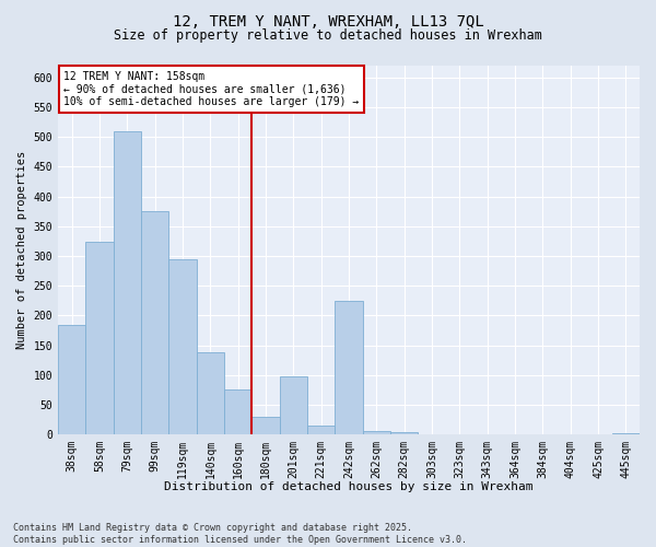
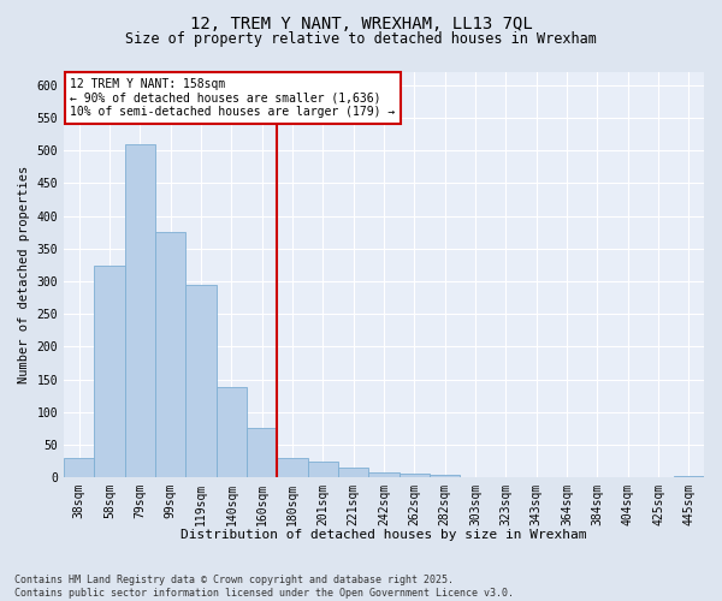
38sqm: 184 -> 30
201sqm: 98 -> 25
242sqm: 224 -> 8
